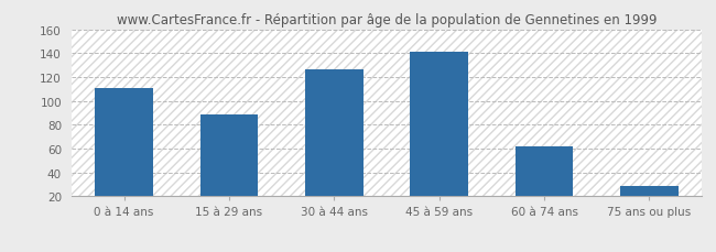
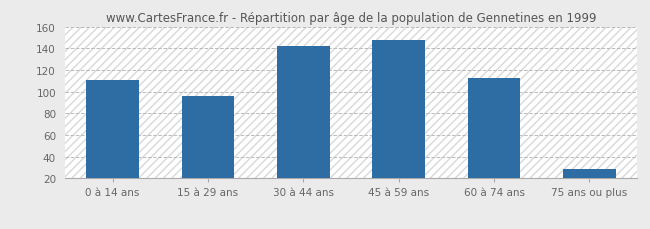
15 à 29 ans: 89 -> 96
30 à 44 ans: 126 -> 142
45 à 59 ans: 141 -> 148
60 à 74 ans: 62 -> 113
